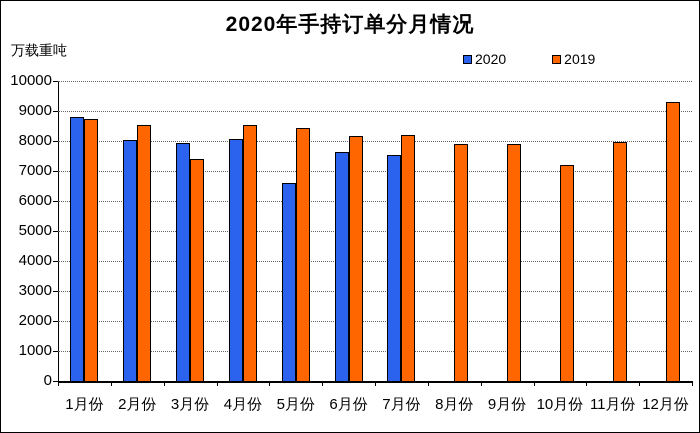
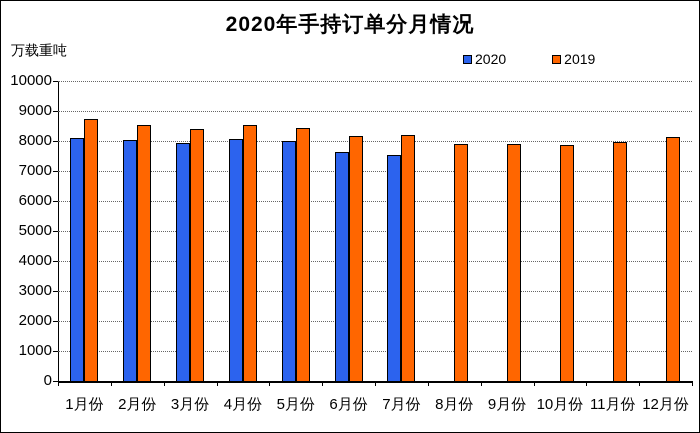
2020/1月份: 8800 -> 8100
2019/3月份: 7400 -> 8400
2020/5月份: 6600 -> 8000
2019/10月份: 7200 -> 7900
2019/12月份: 9300 -> 8100
